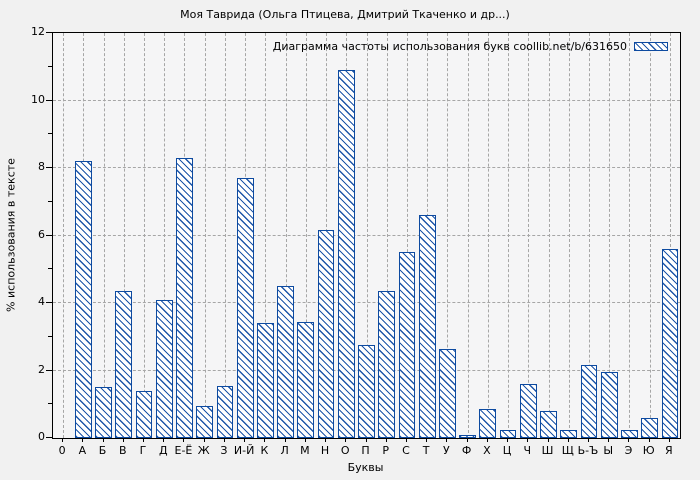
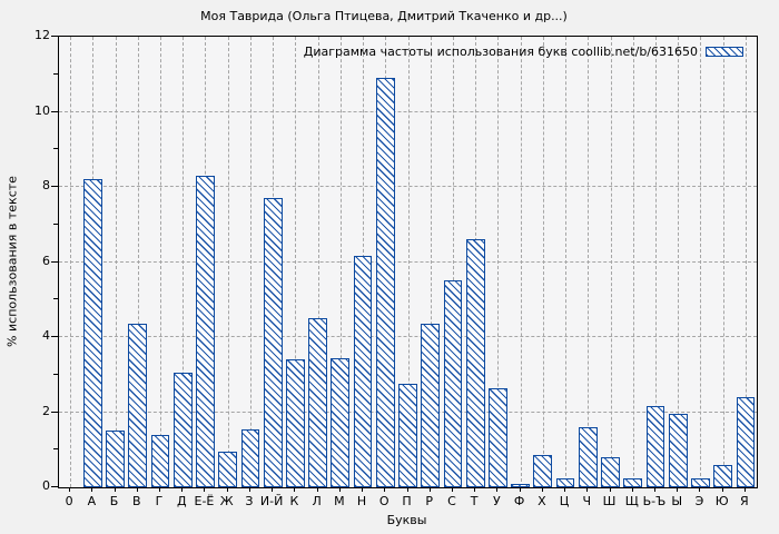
Д: 4.1 -> 3.0
Я: 5.6 -> 2.4
